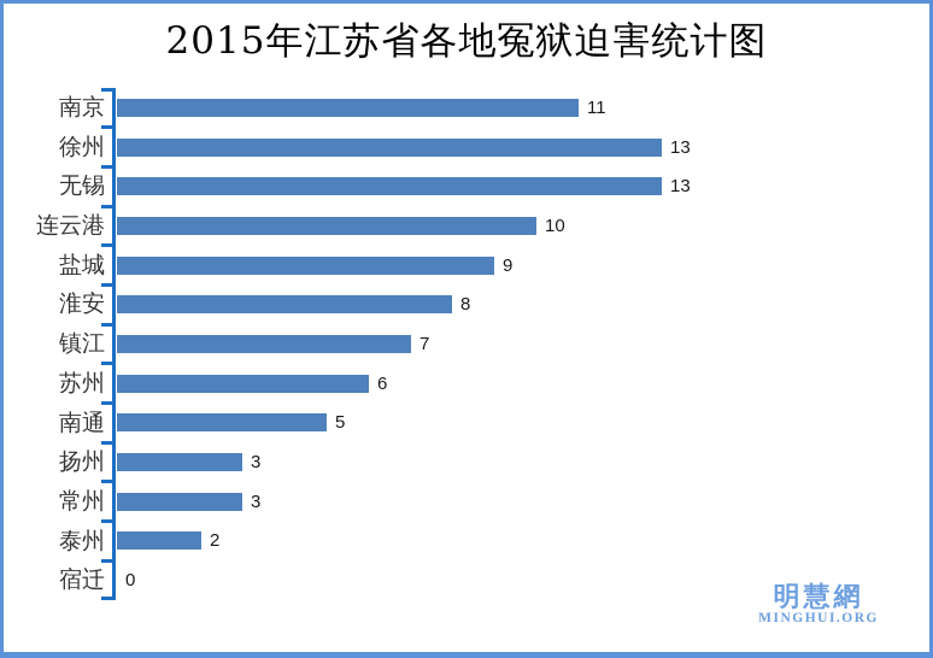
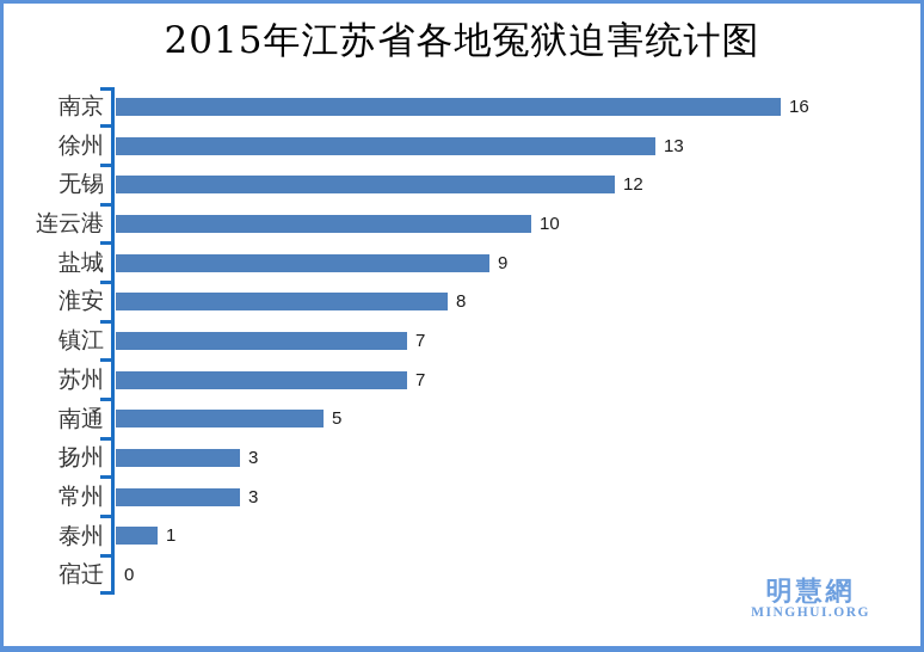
南京: 11 -> 16
无锡: 13 -> 12
苏州: 6 -> 7
泰州: 2 -> 1
